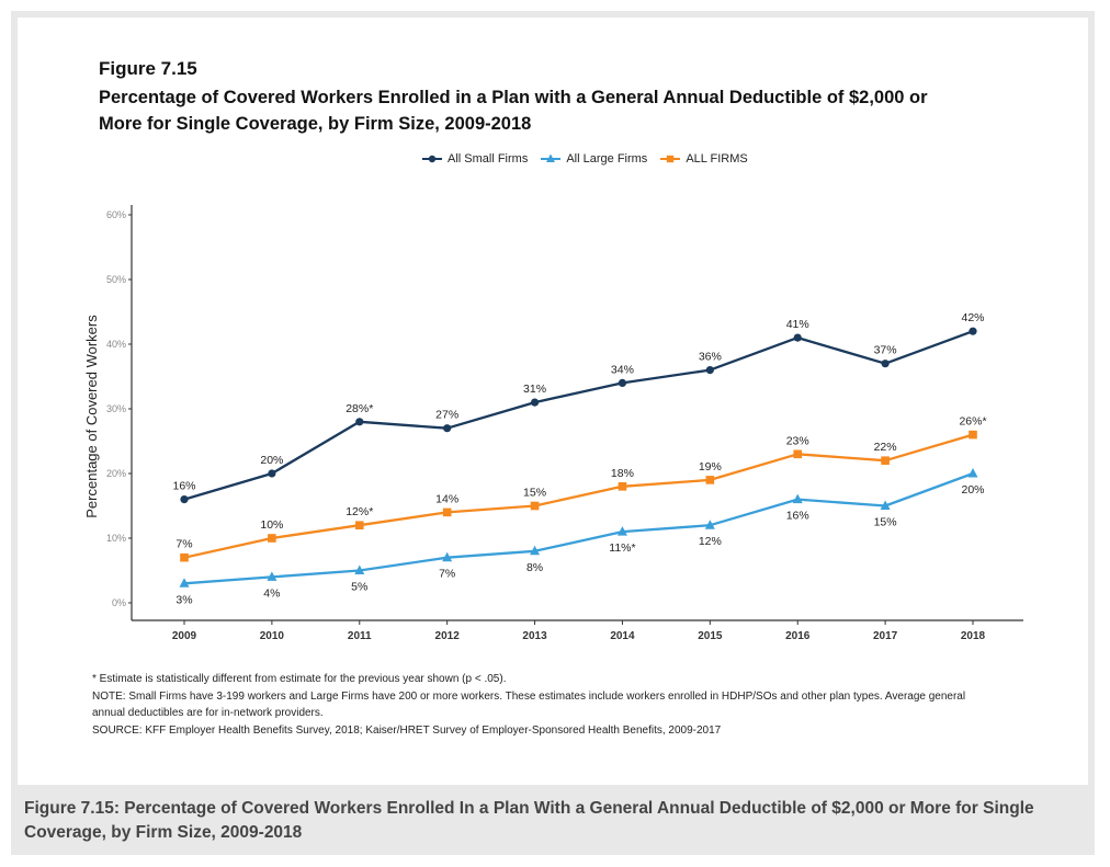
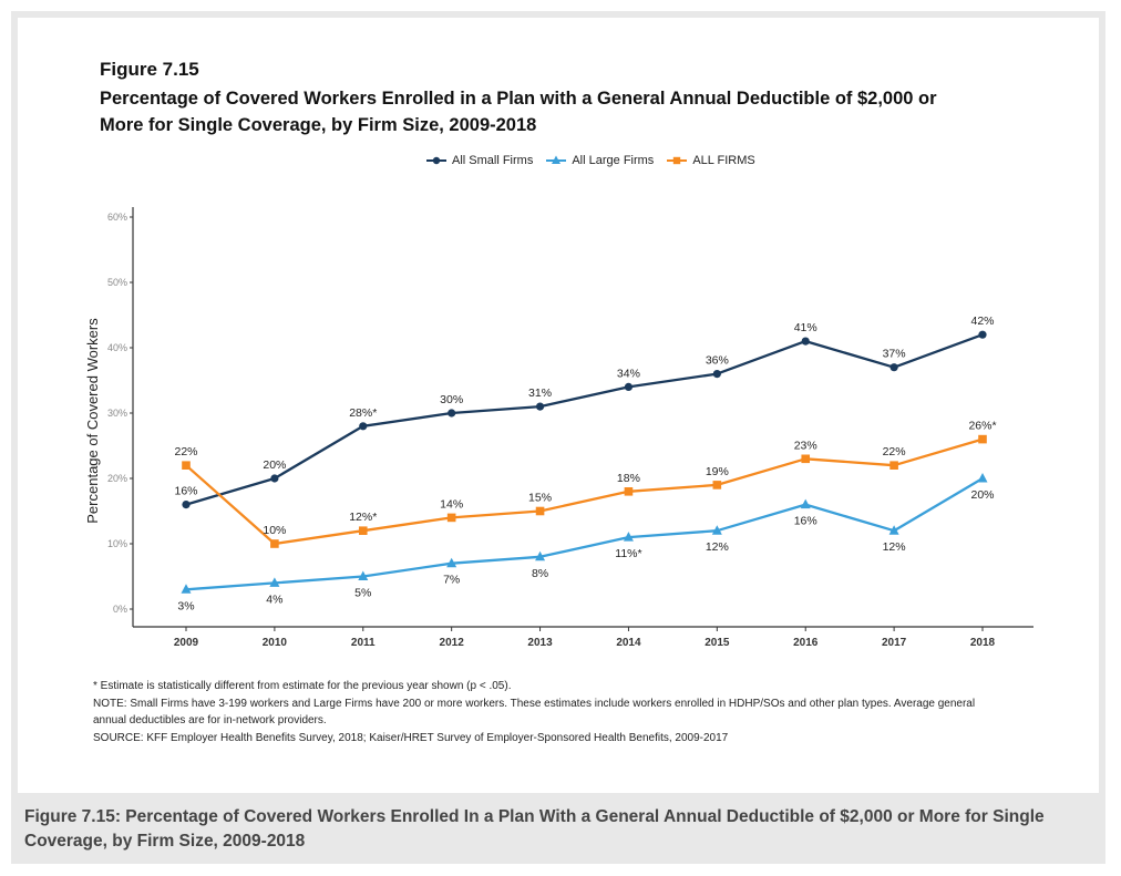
ALL FIRMS/2009: 7% -> 22%
All Small Firms/2012: 27% -> 30%
All Large Firms/2017: 15% -> 12%
